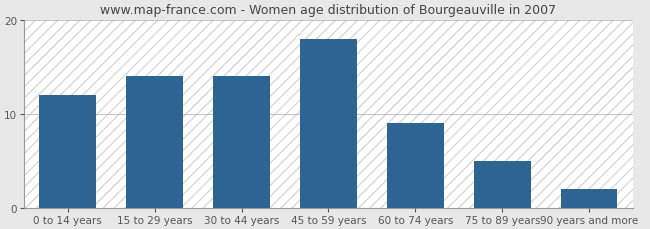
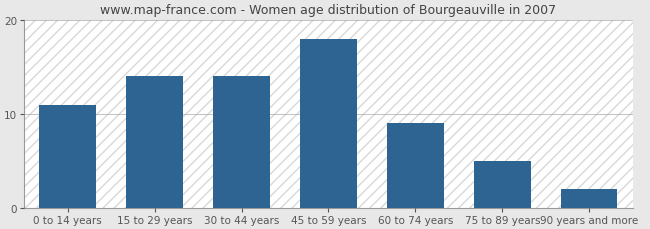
0 to 14 years: 12 -> 11
